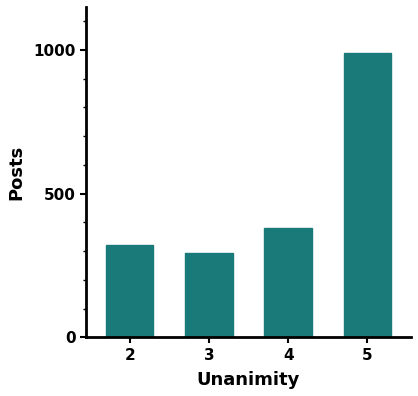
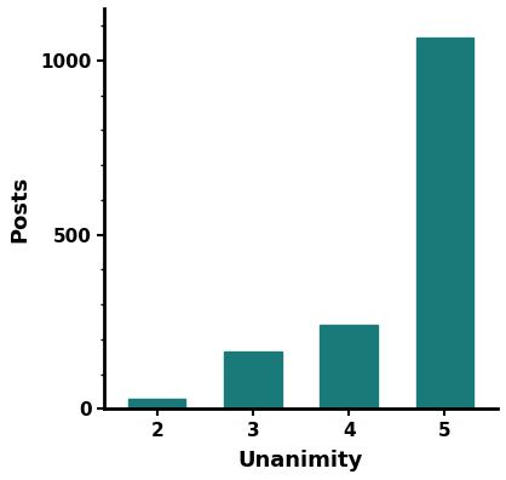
2: 320 -> 28
3: 295 -> 165
4: 380 -> 240
5: 990 -> 1065
